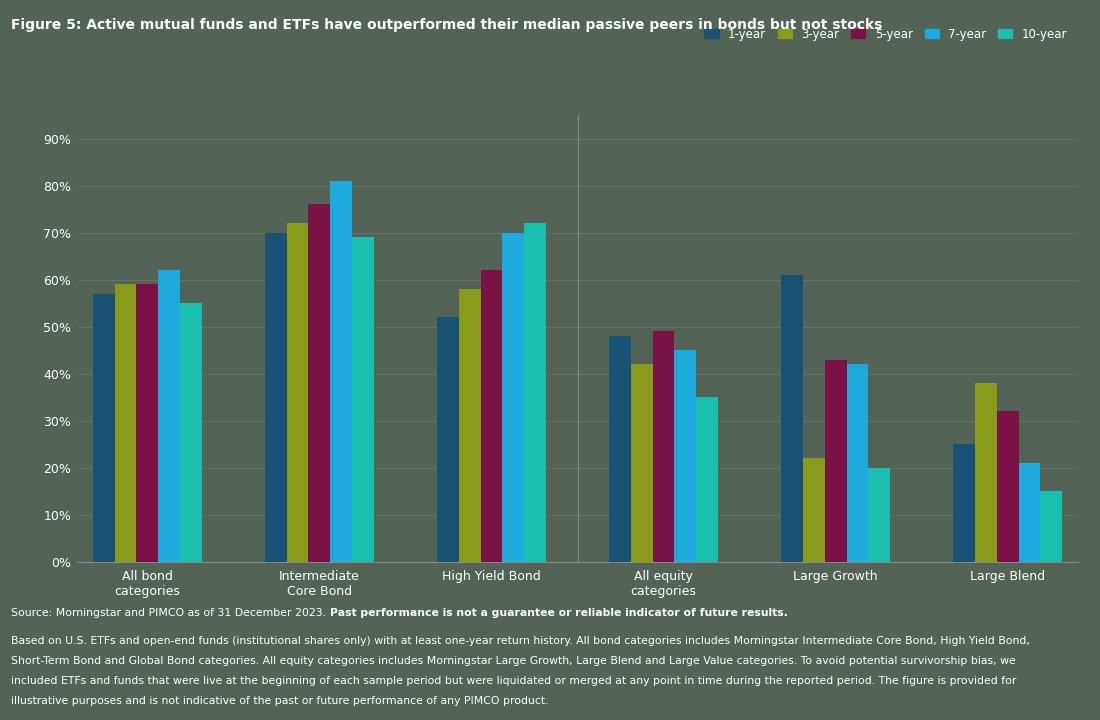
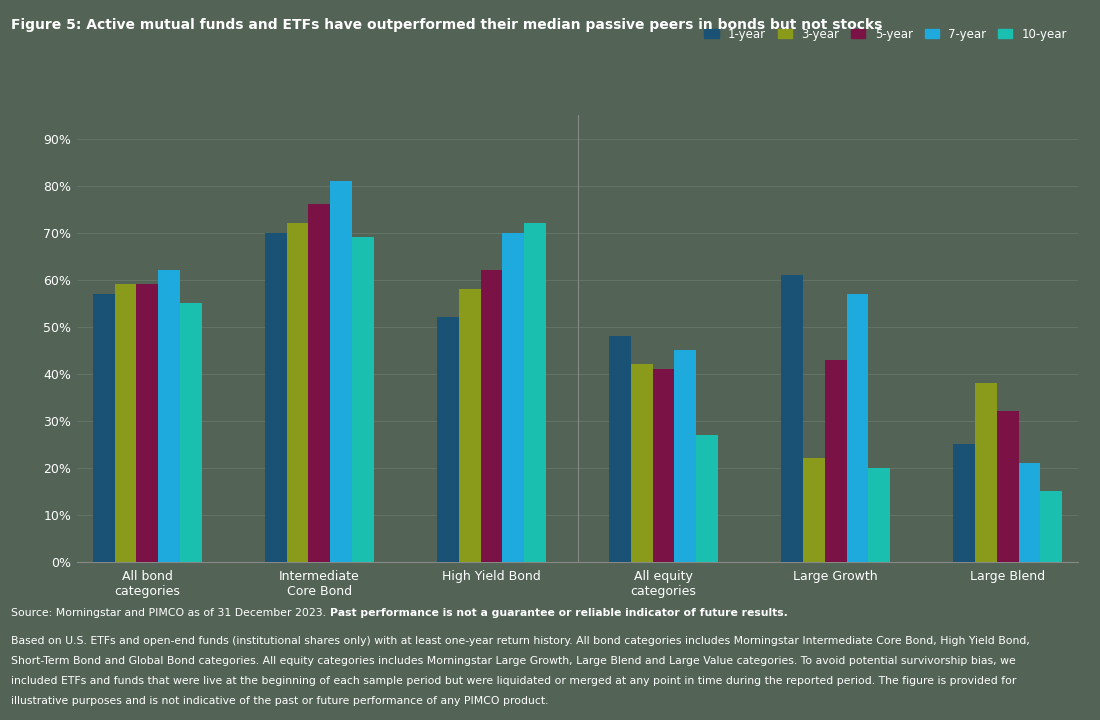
5-year/All equity categories: 49% -> 41%
10-year/All equity categories: 35% -> 27%
7-year/Large Growth: 42% -> 57%
